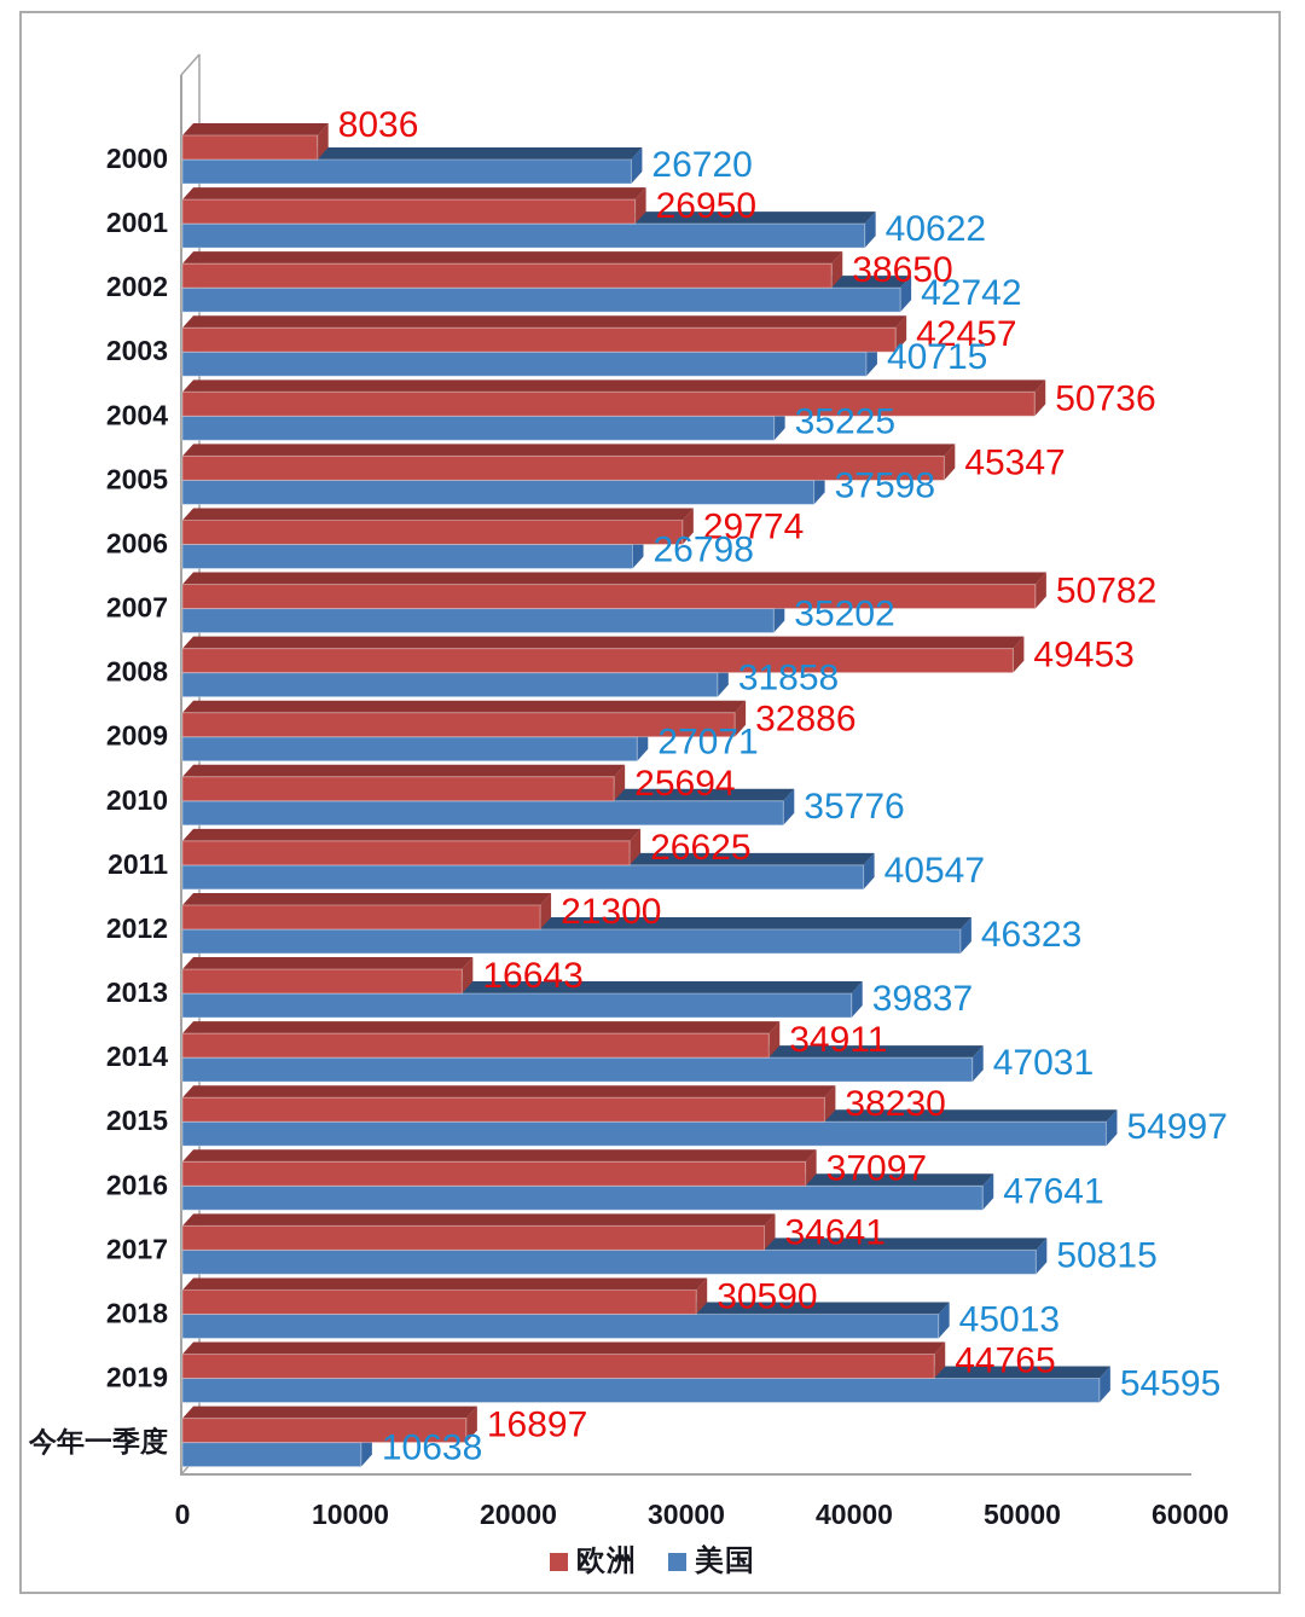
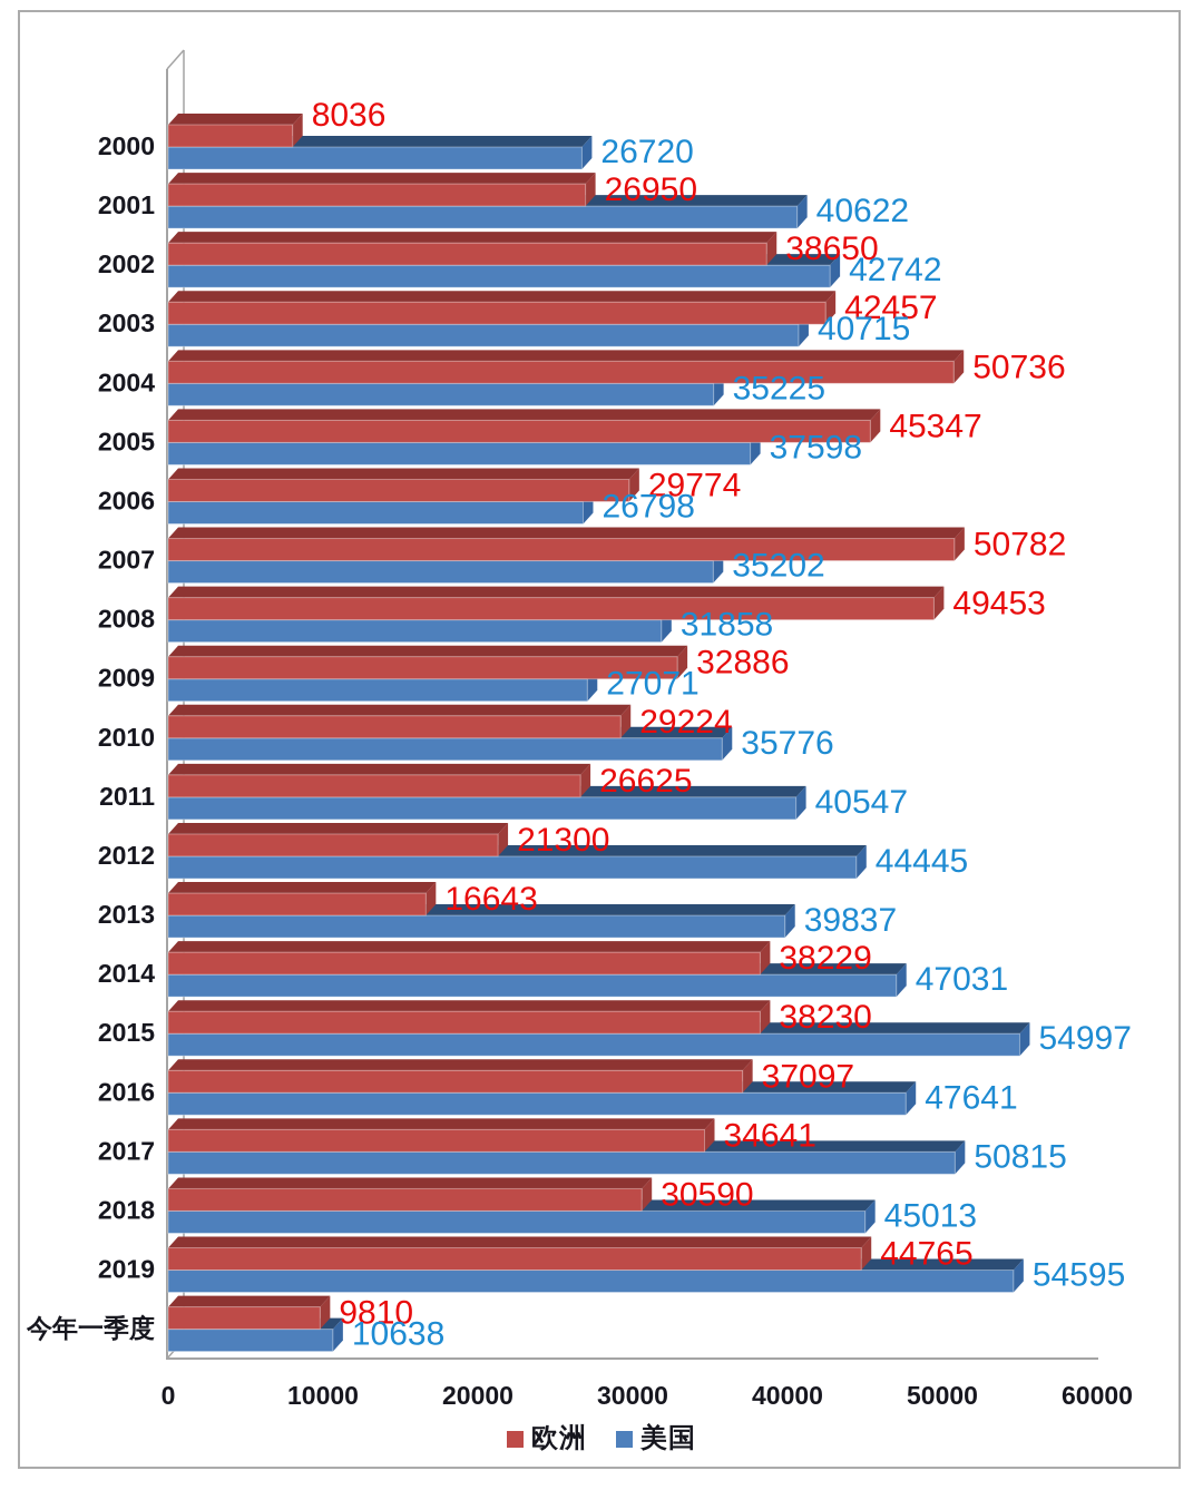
欧洲/2010: 25694 -> 29224
美国/2012: 46323 -> 44445
欧洲/2014: 34911 -> 38229
欧洲/今年一季度: 16897 -> 9810
